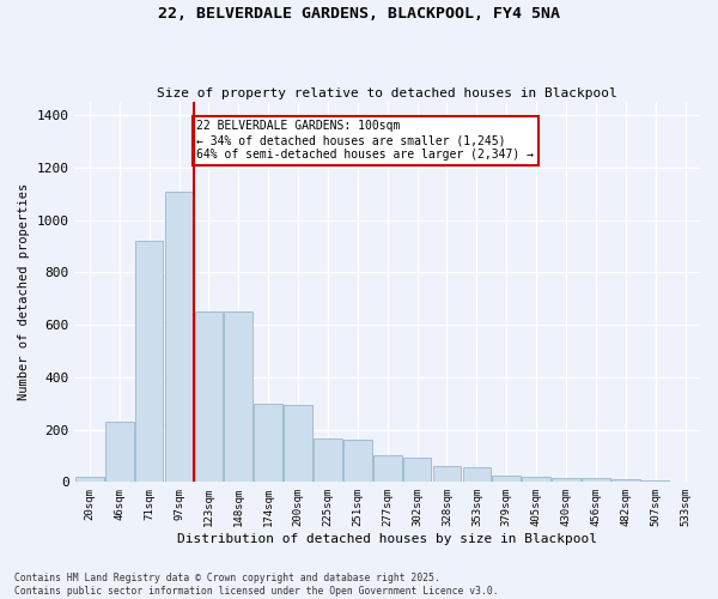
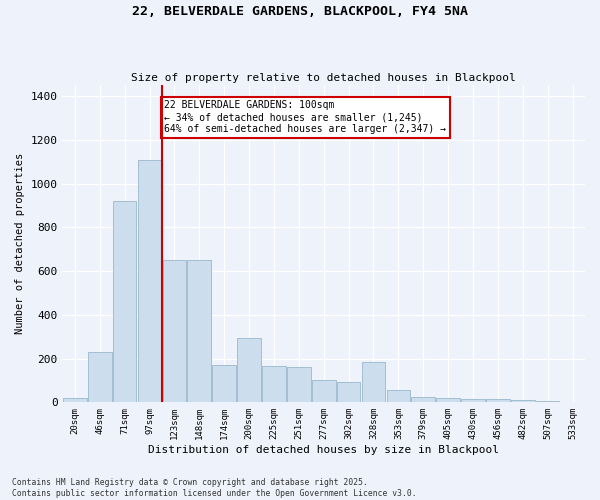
174sqm: 300 -> 170
328sqm: 60 -> 185
